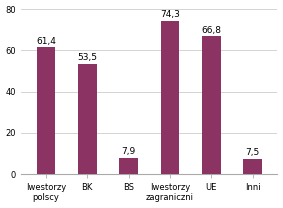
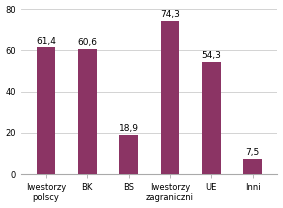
BK: 53,5 -> 60,6
BS: 7,9 -> 18,9
UE: 66,8 -> 54,3
